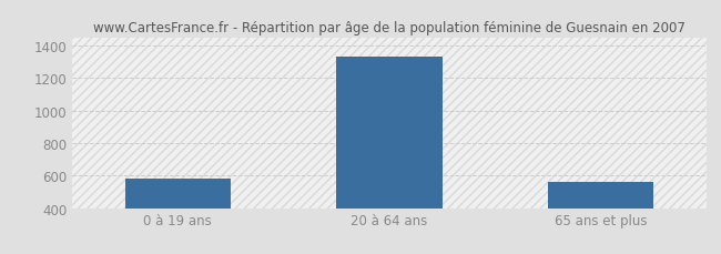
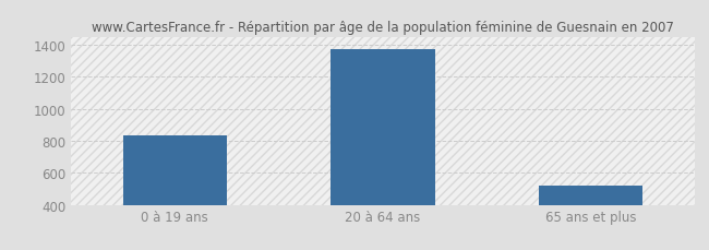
0 à 19 ans: 580 -> 830
20 à 64 ans: 1330 -> 1370
65 ans et plus: 560 -> 520
